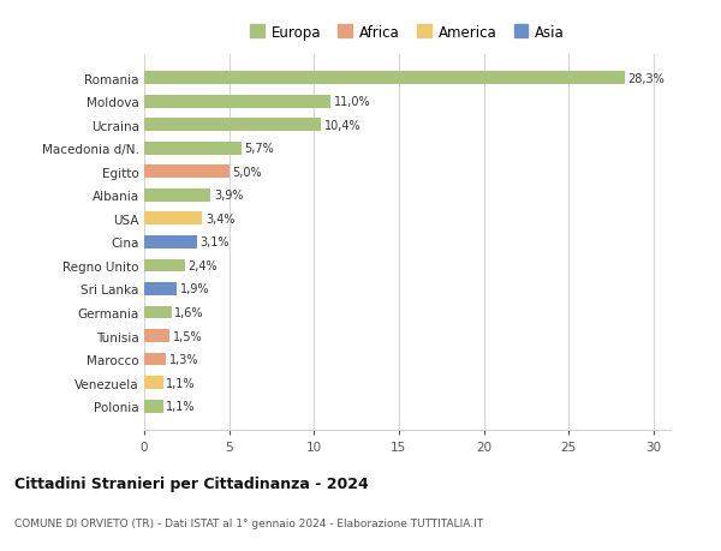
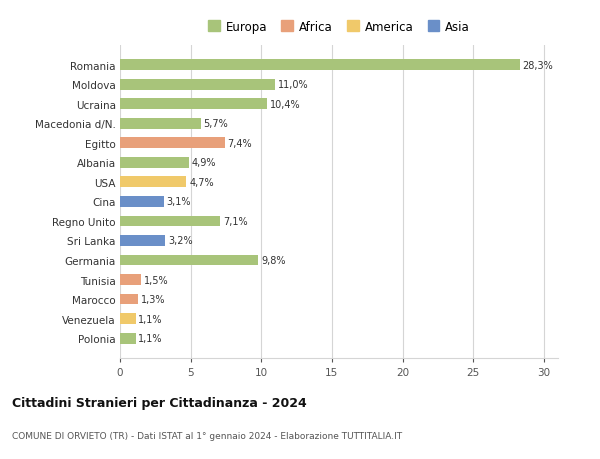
Egitto: 5,0% -> 7,4%
Albania: 3,9% -> 4,9%
USA: 3,4% -> 4,7%
Regno Unito: 2,4% -> 7,1%
Sri Lanka: 1,9% -> 3,2%
Germania: 1,6% -> 9,8%
